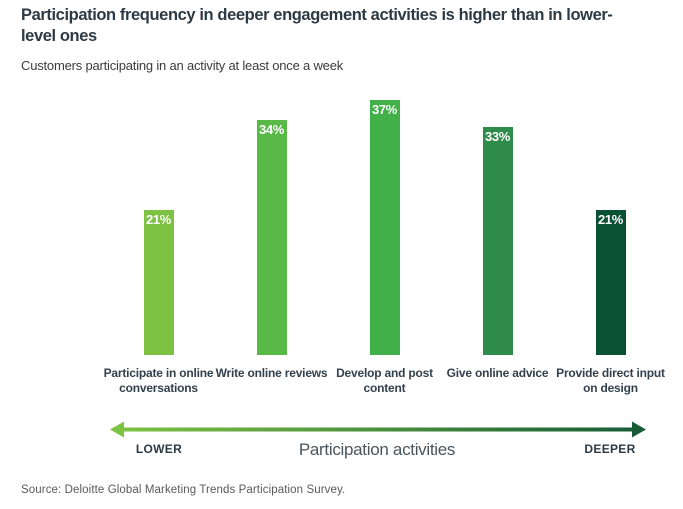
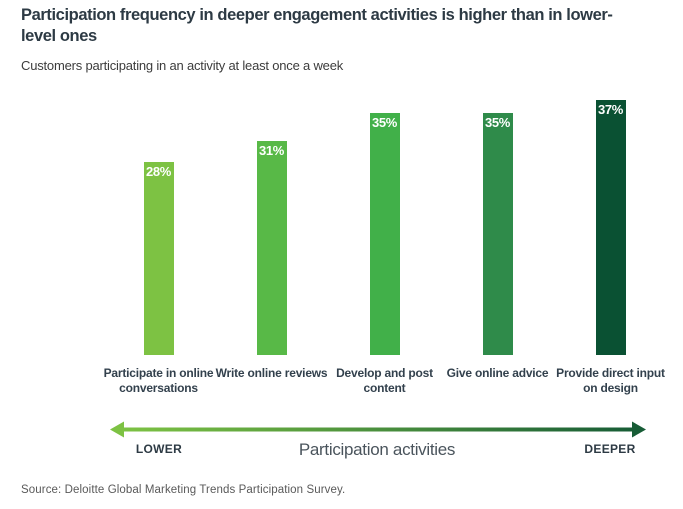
Participate in online conversations: 21% -> 28%
Write online reviews: 34% -> 31%
Develop and post content: 37% -> 35%
Give online advice: 33% -> 35%
Provide direct input on design: 21% -> 37%
